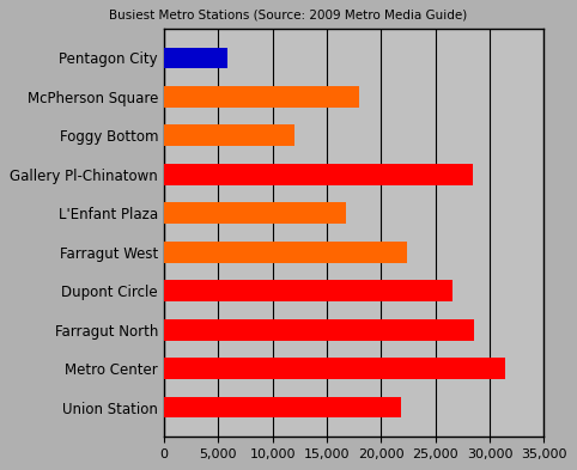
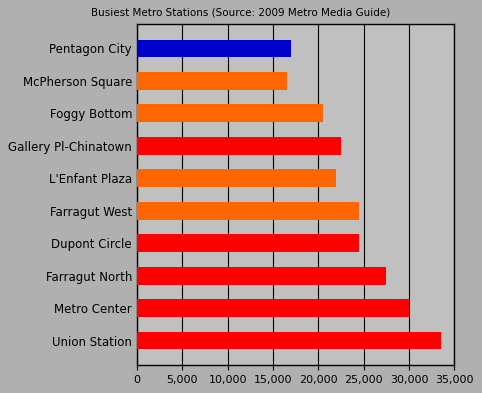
Pentagon City: 5,800 -> 17,000
McPherson Square: 18,000 -> 16,500
Foggy Bottom: 12,000 -> 20,500
Gallery Pl-Chinatown: 28,400 -> 22,500
L'Enfant Plaza: 16,800 -> 22,000
Farragut West: 22,400 -> 24,500
Dupont Circle: 26,600 -> 24,500
Farragut North: 28,600 -> 27,500
Metro Center: 31,400 -> 30,000
Union Station: 21,800 -> 33,500
